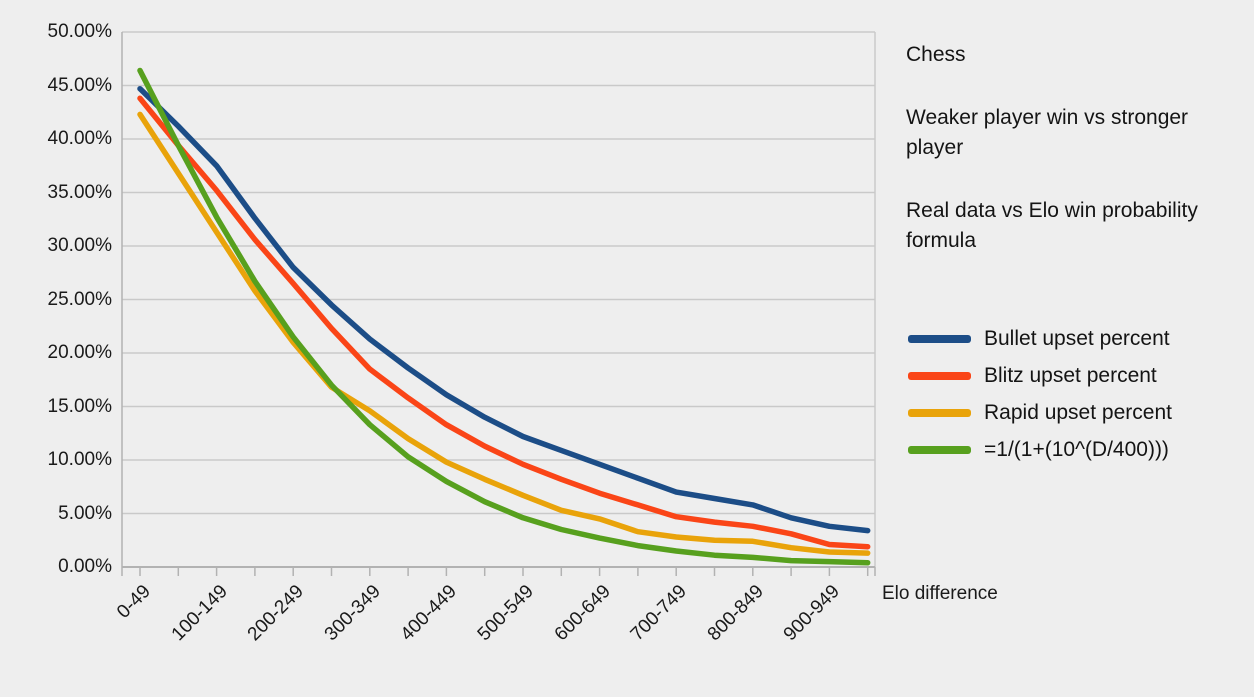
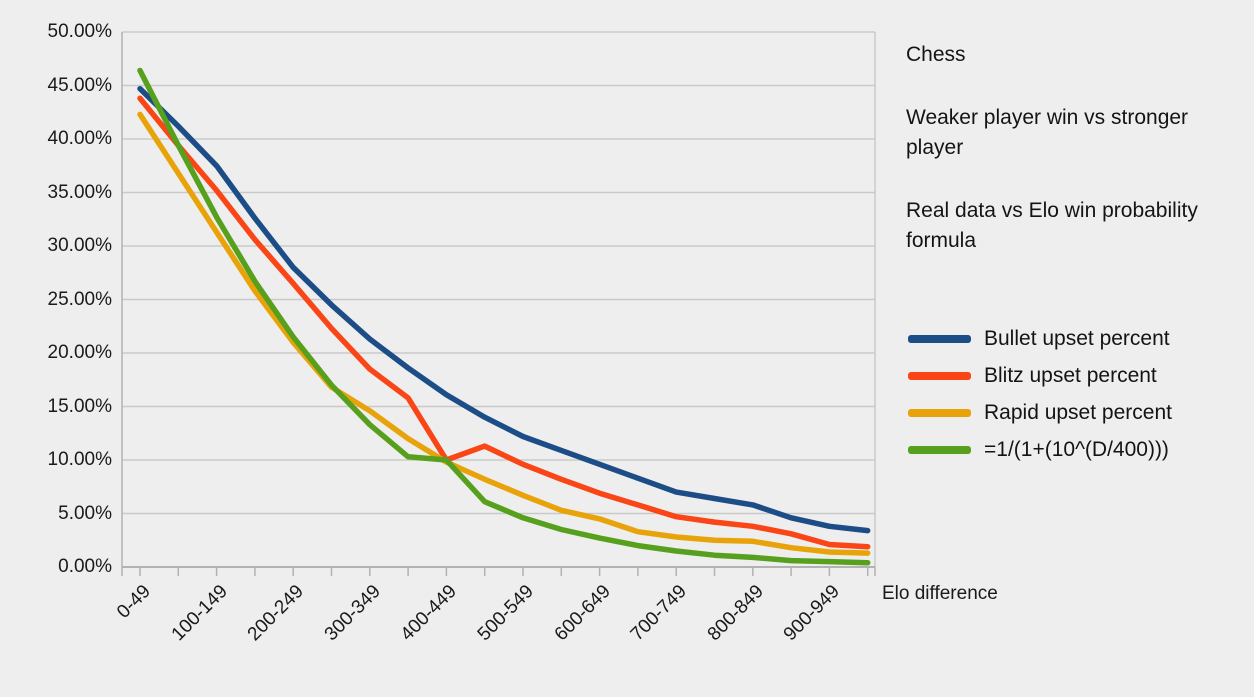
Blitz upset percent/400-449: 13.3% -> 10.0%
=1/(1+(10^(D/400)))/400-449: 8.0% -> 10.0%
